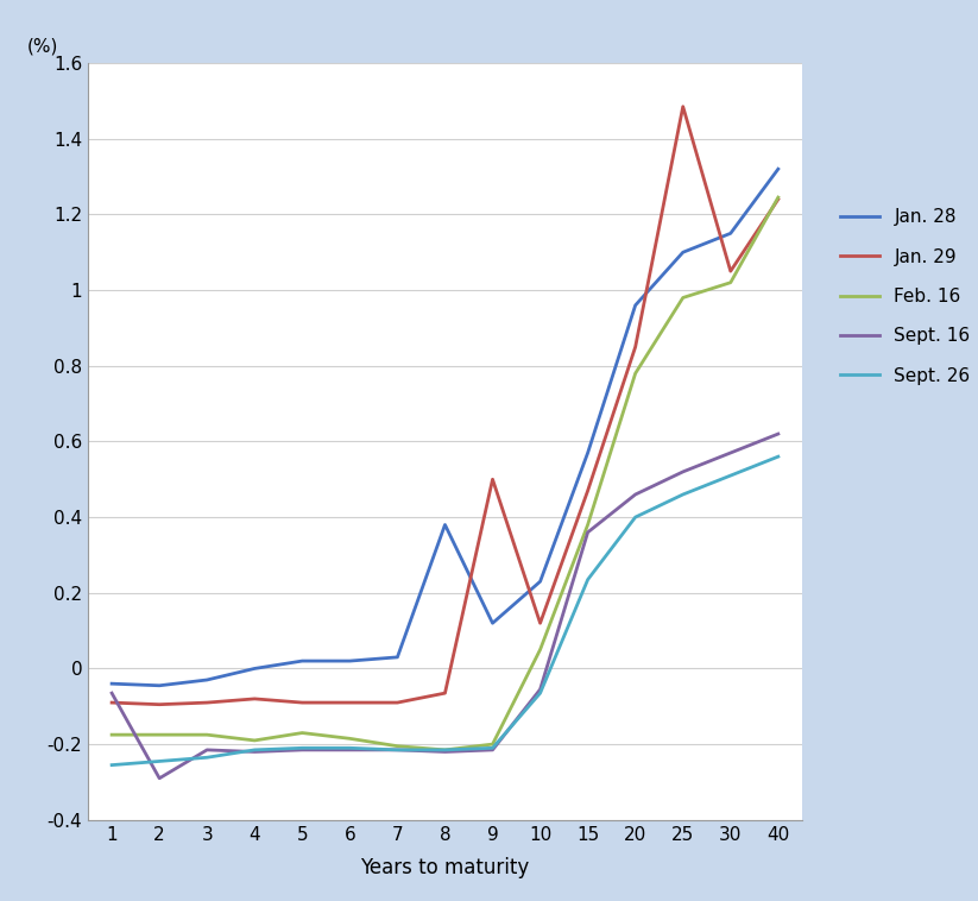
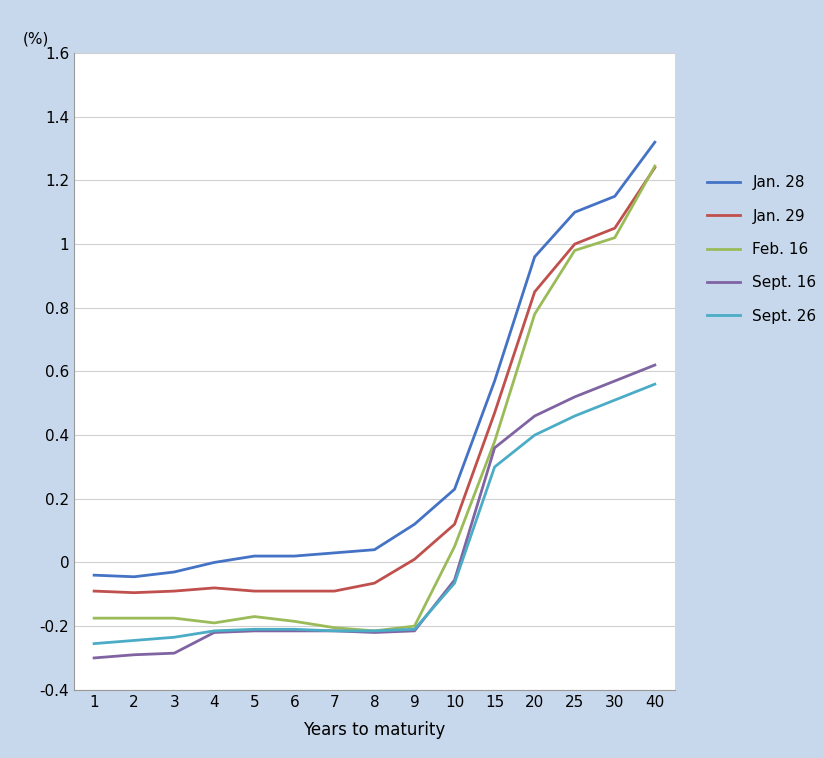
Sept. 16/1: -0.065 -> -0.300
Sept. 16/3: -0.215 -> -0.285
Jan. 28/8: 0.380 -> 0.040
Jan. 29/9: 0.500 -> 0.010
Sept. 26/15: 0.235 -> 0.300
Jan. 29/25: 1.485 -> 1.000
